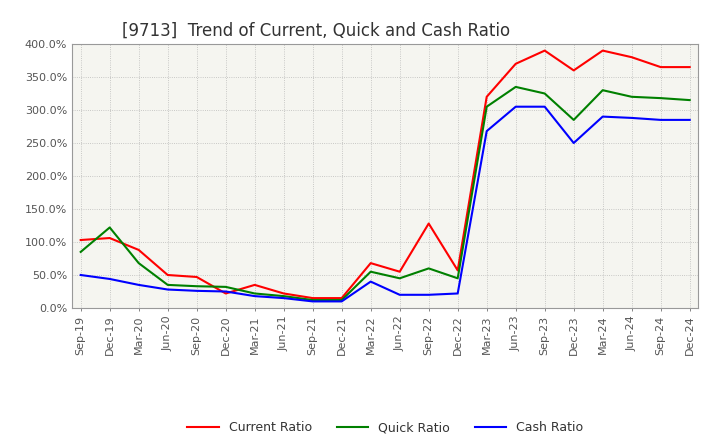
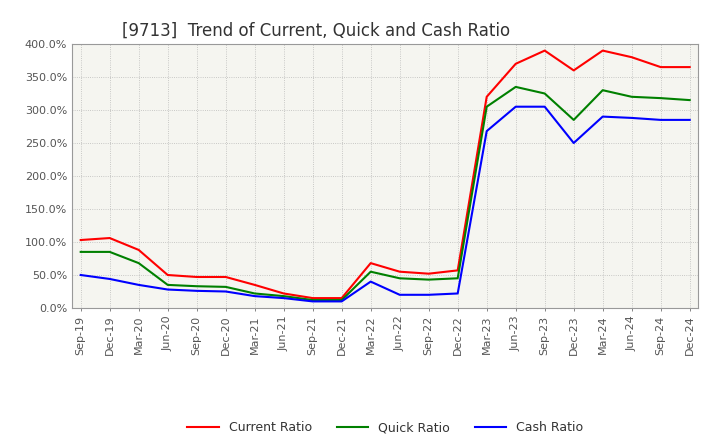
Quick Ratio/Dec-19: 122% -> 85%
Current Ratio/Dec-20: 22% -> 47%
Current Ratio/Sep-22: 128% -> 52%
Quick Ratio/Sep-22: 60% -> 43%
